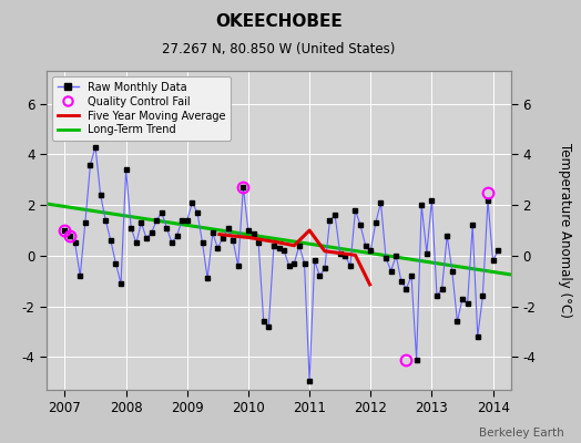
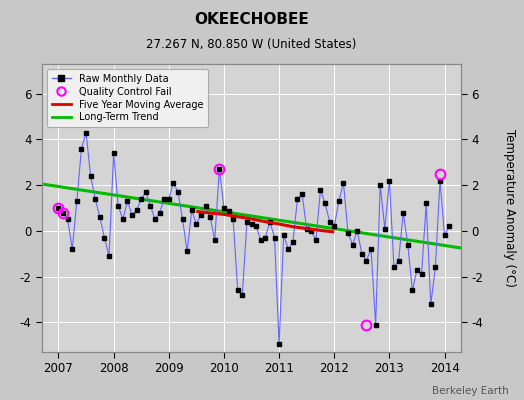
Five Year Moving Average/2011: 1.00 -> 0.30
Five Year Moving Average/2012: -1.20 -> -0.05
